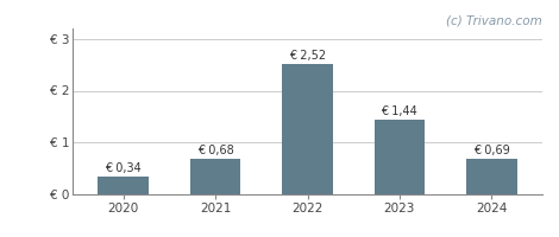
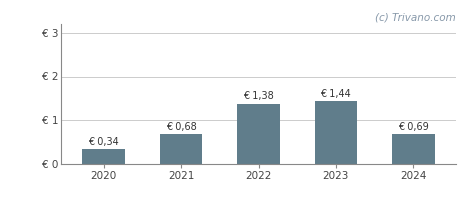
2022: 2,52 -> 1,38
